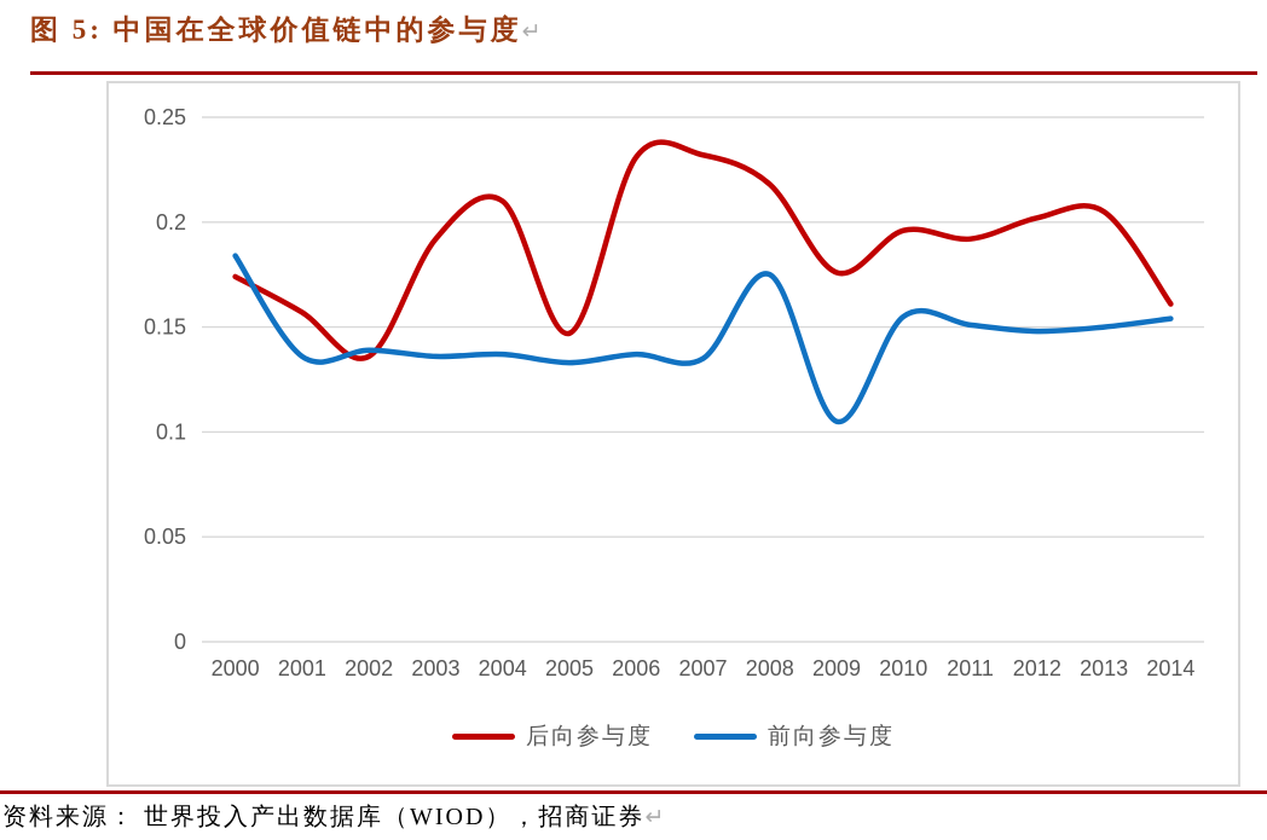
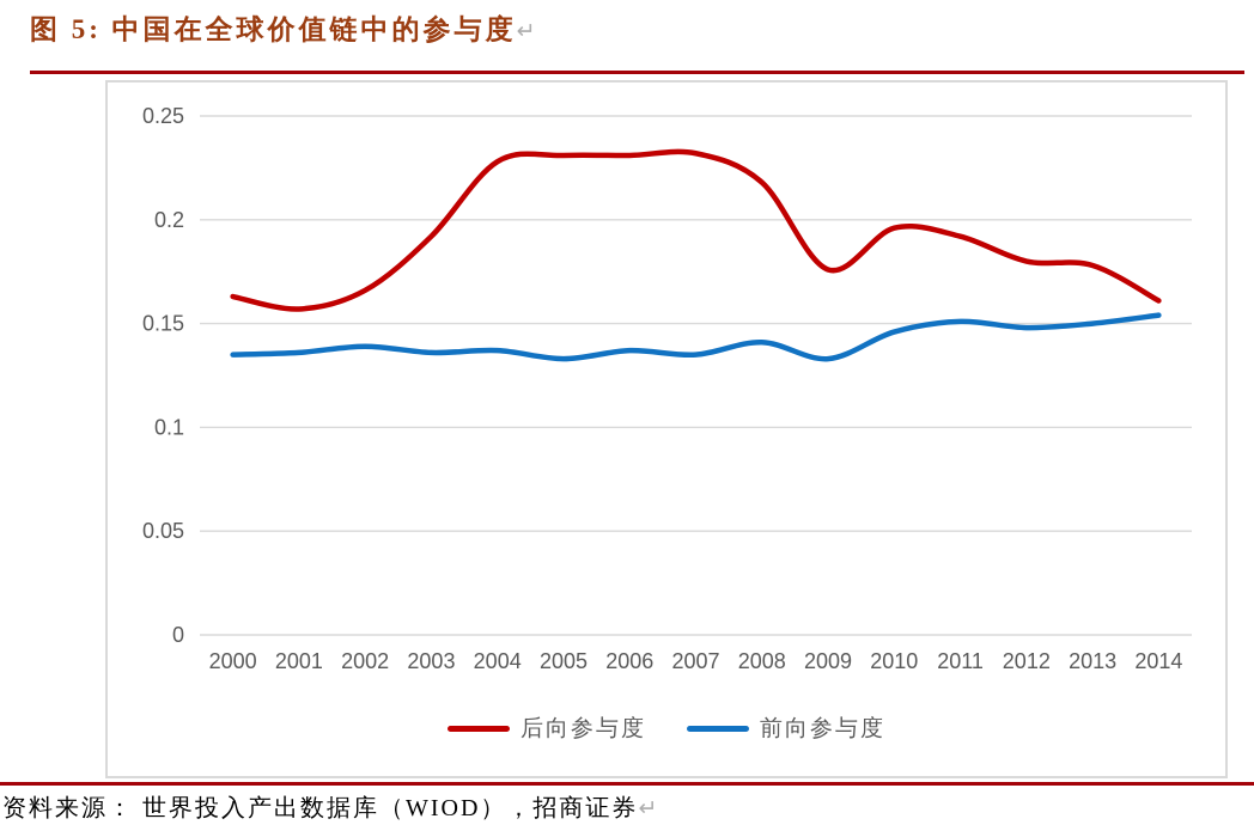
后向参与度/2000: 0.174 -> 0.163
前向参与度/2000: 0.184 -> 0.135
后向参与度/2002: 0.136 -> 0.166
后向参与度/2004: 0.210 -> 0.228
后向参与度/2005: 0.147 -> 0.231
前向参与度/2008: 0.175 -> 0.141
前向参与度/2009: 0.105 -> 0.133
前向参与度/2010: 0.155 -> 0.146
后向参与度/2012: 0.202 -> 0.180
后向参与度/2013: 0.205 -> 0.178
